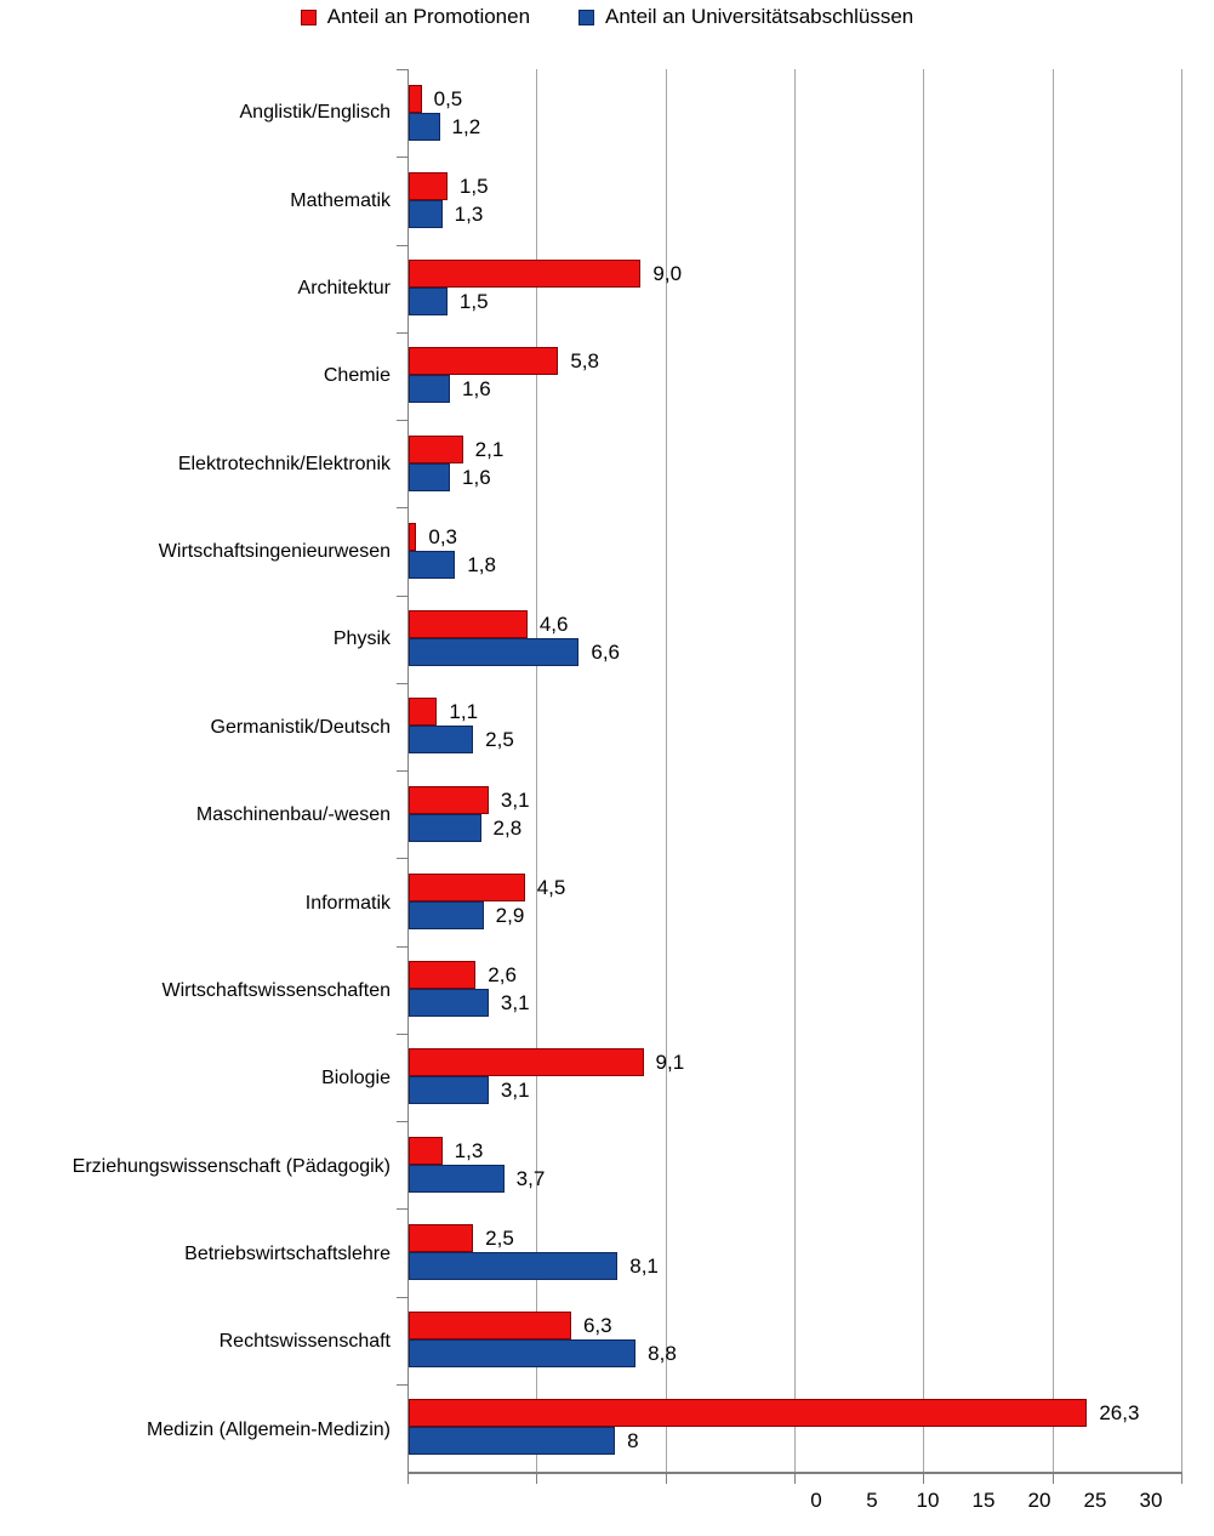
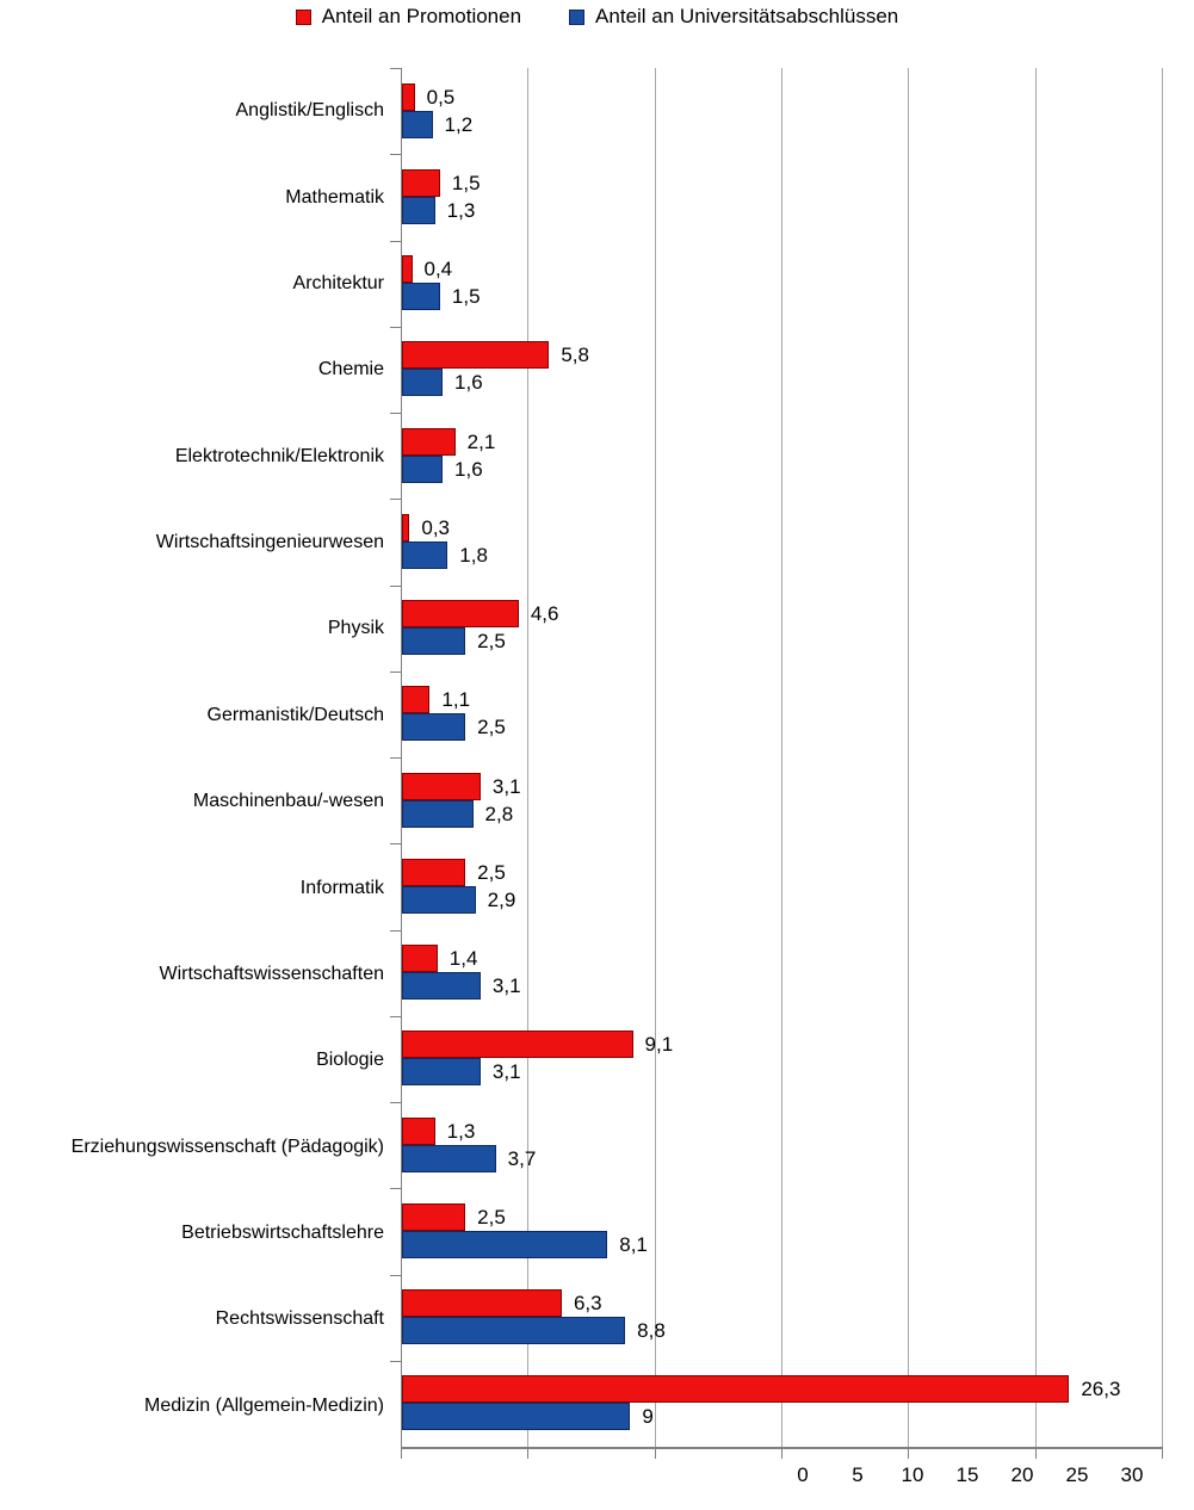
Anteil an Promotionen/Architektur: 9,0 -> 0,4
Anteil an Universitätsabschlüssen/Physik: 6,6 -> 2,5
Anteil an Promotionen/Informatik: 4,5 -> 2,5
Anteil an Promotionen/Wirtschaftswissenschaften: 2,6 -> 1,4
Anteil an Universitätsabschlüssen/Medizin (Allgemein-Medizin): 8 -> 9
